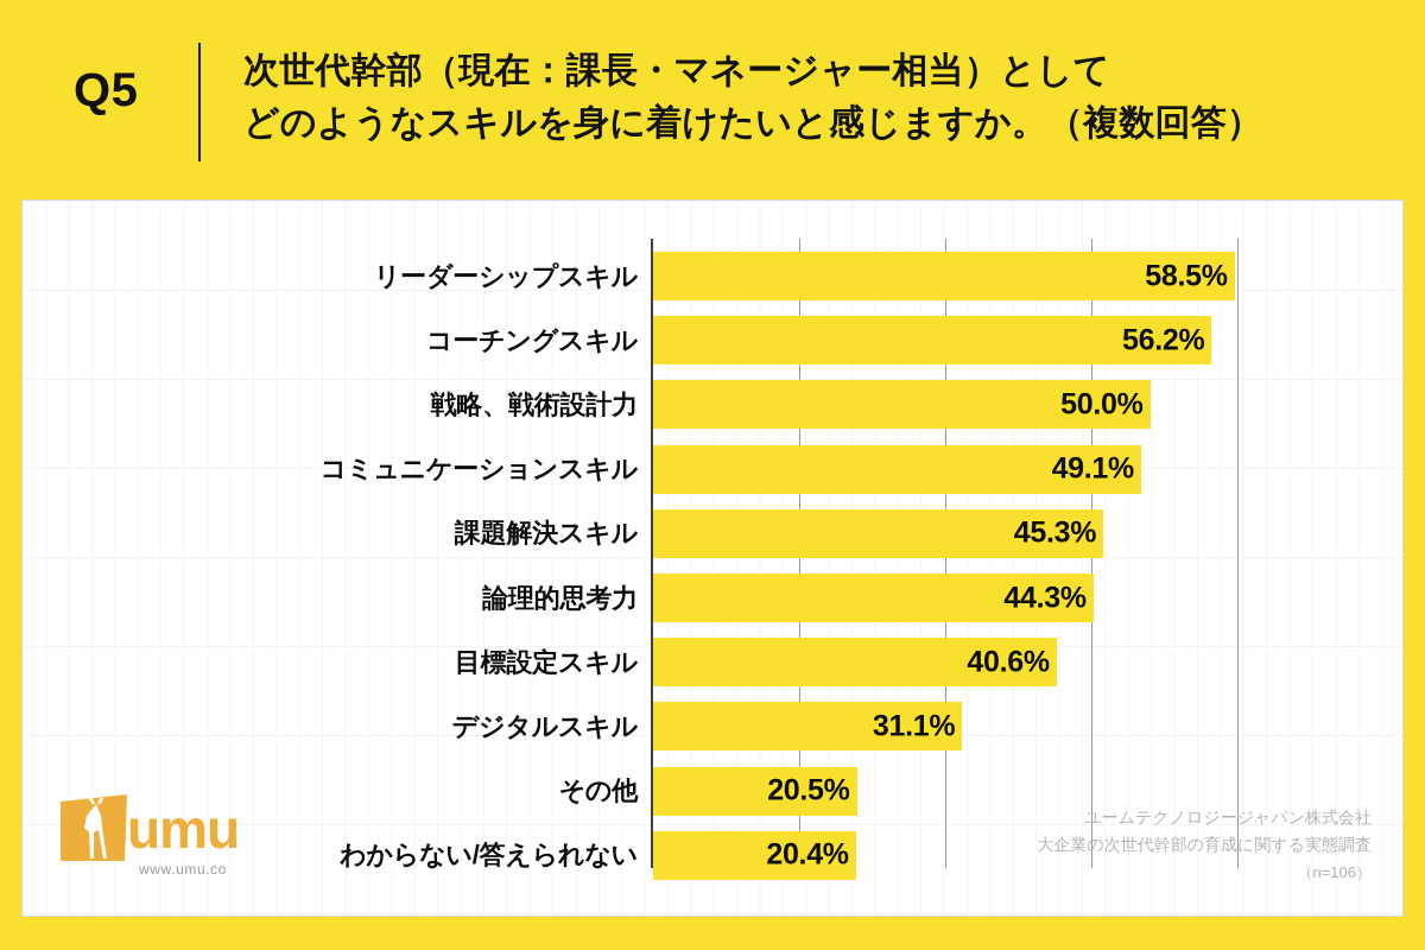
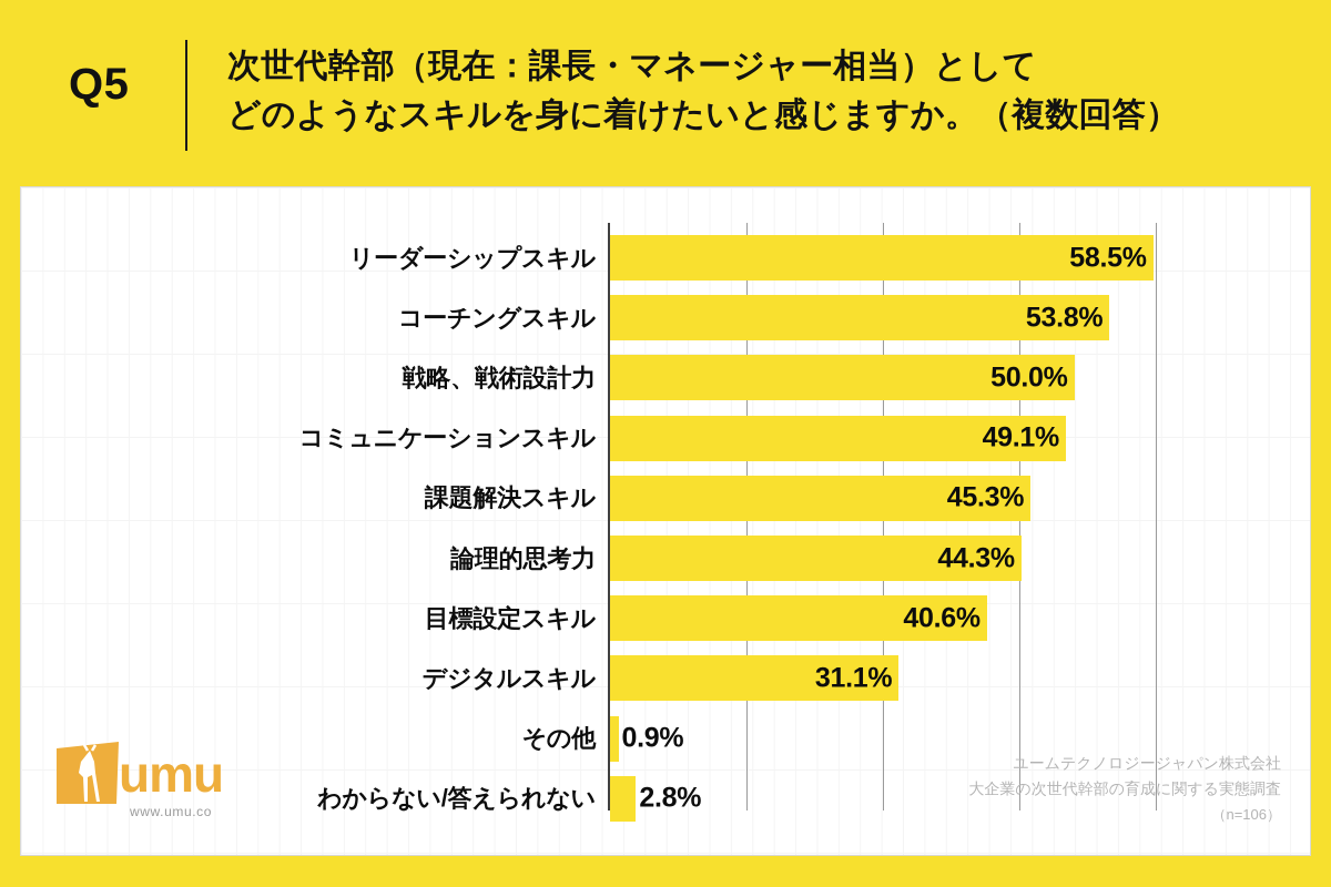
コーチングスキル: 56.2% -> 53.8%
その他: 20.5% -> 0.9%
わからない/答えられない: 20.4% -> 2.8%
